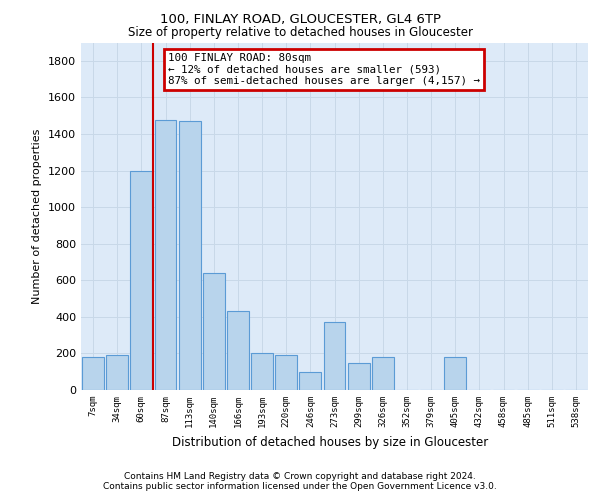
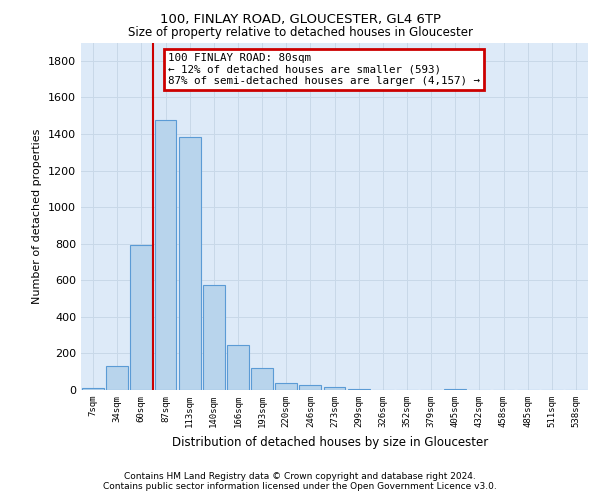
7sqm: 180 -> 10
34sqm: 190 -> 130
60sqm: 1200 -> 800
113sqm: 1470 -> 1380
140sqm: 640 -> 580
166sqm: 430 -> 240
193sqm: 200 -> 120
220sqm: 190 -> 40
246sqm: 100 -> 20
273sqm: 370 -> 20
299sqm: 150 -> 10
326sqm: 180 -> 0
405sqm: 180 -> 0
